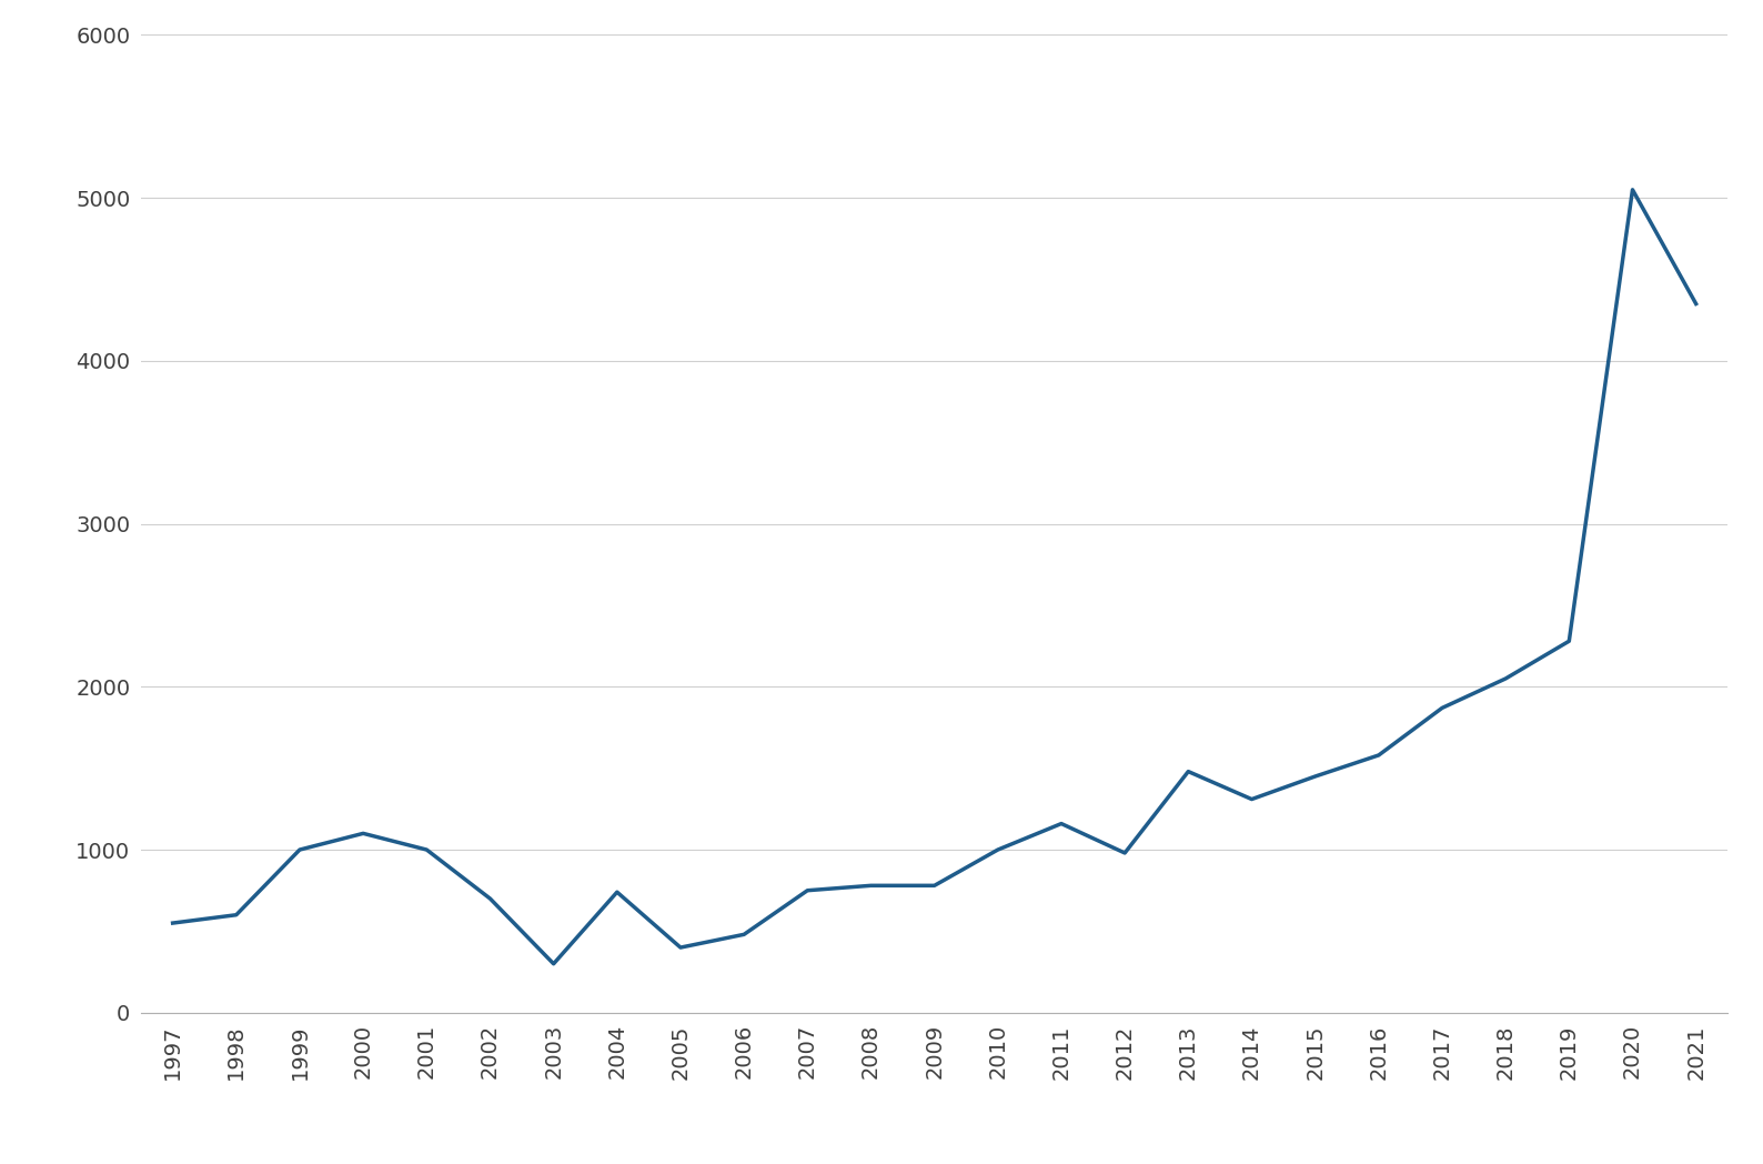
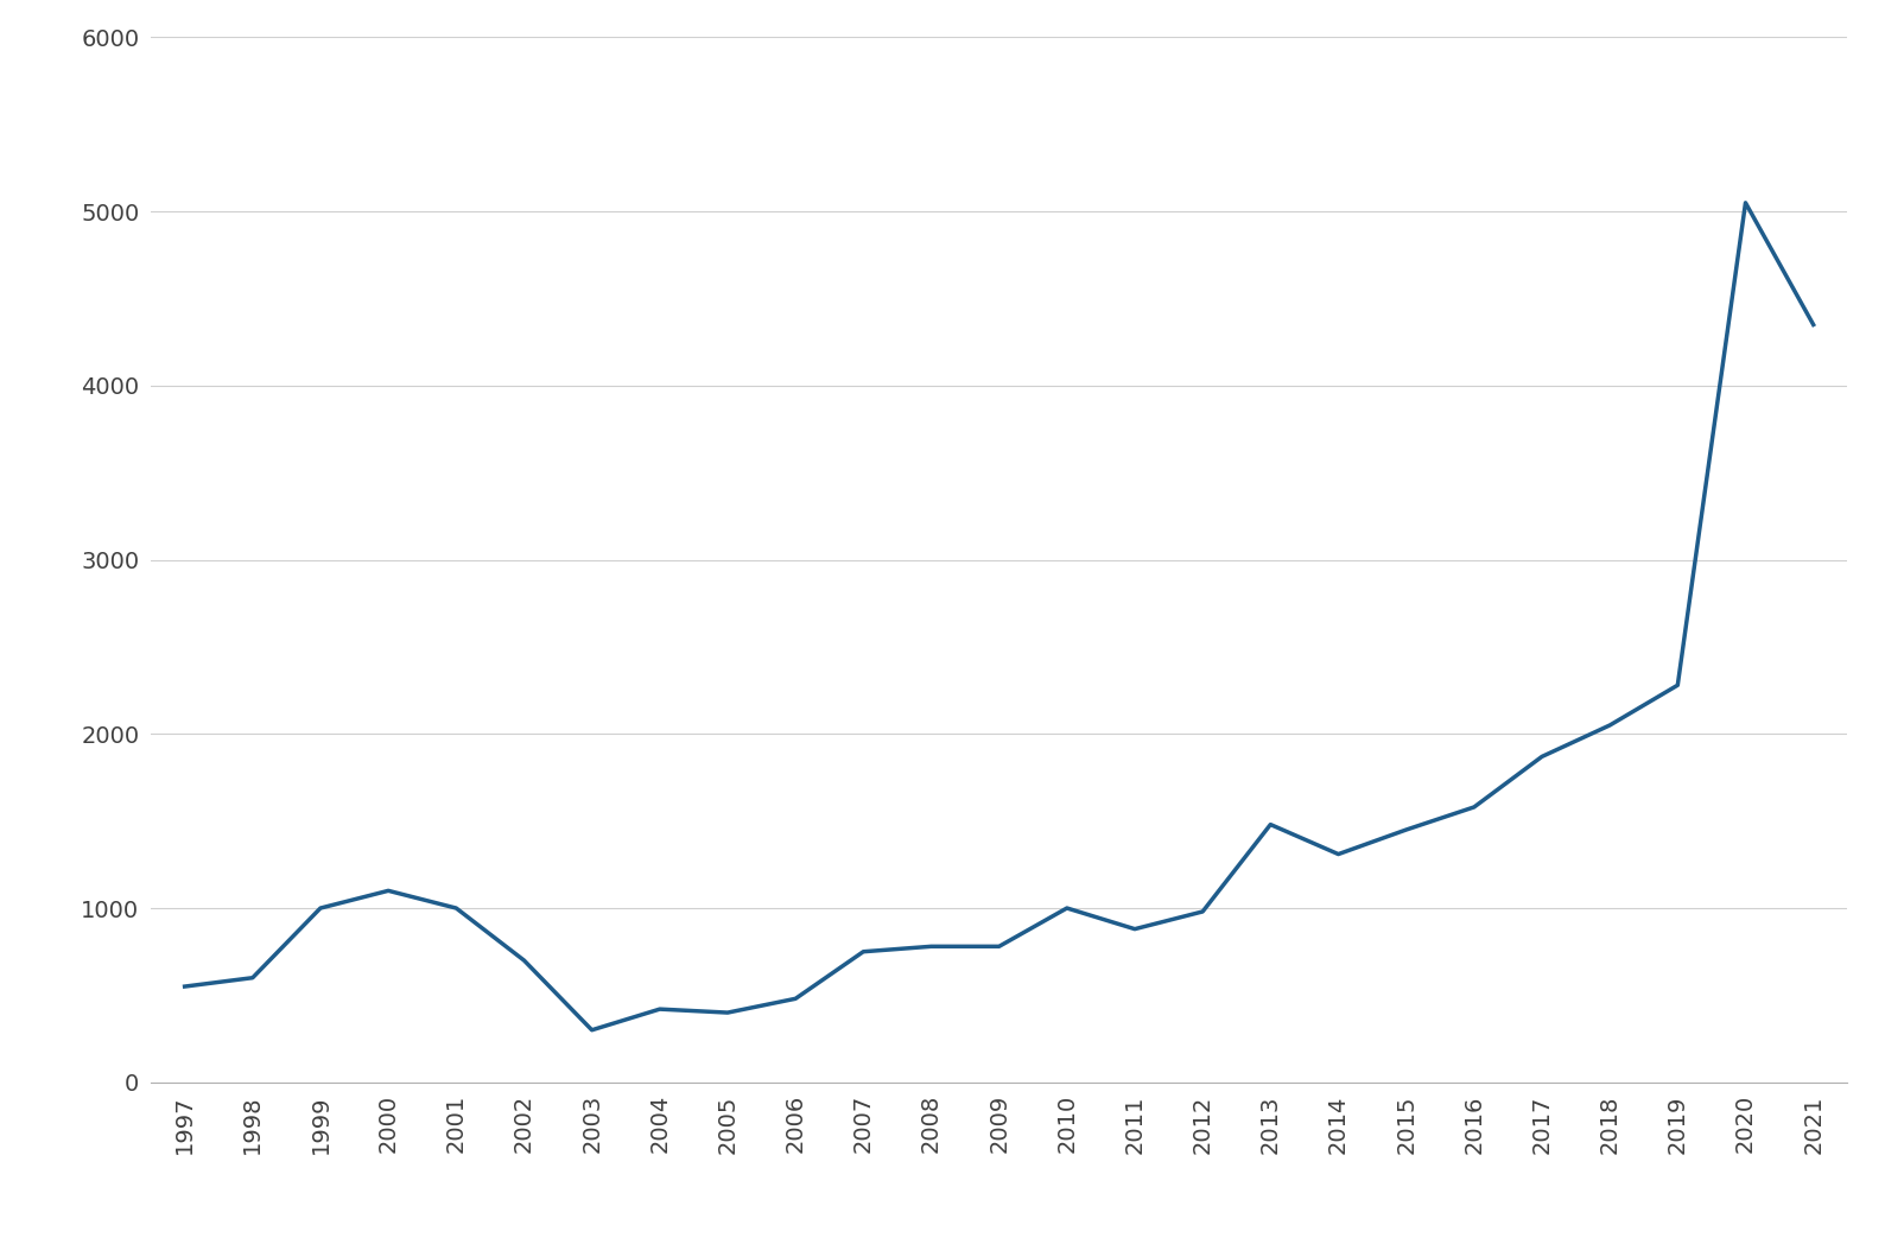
2004: 740 -> 420
2011: 1160 -> 880
